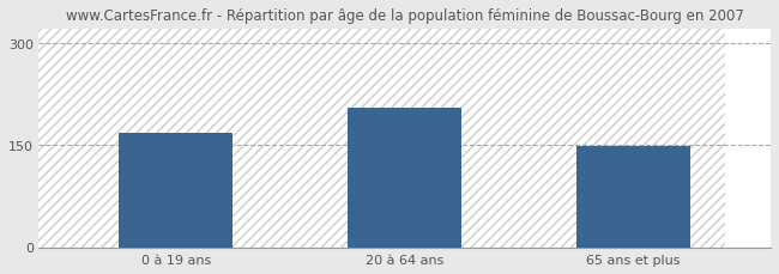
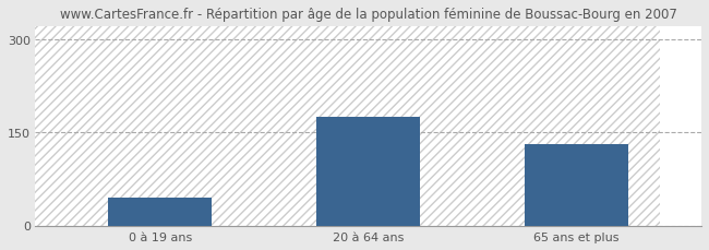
0 à 19 ans: 168 -> 45
20 à 64 ans: 204 -> 175
65 ans et plus: 148 -> 130
